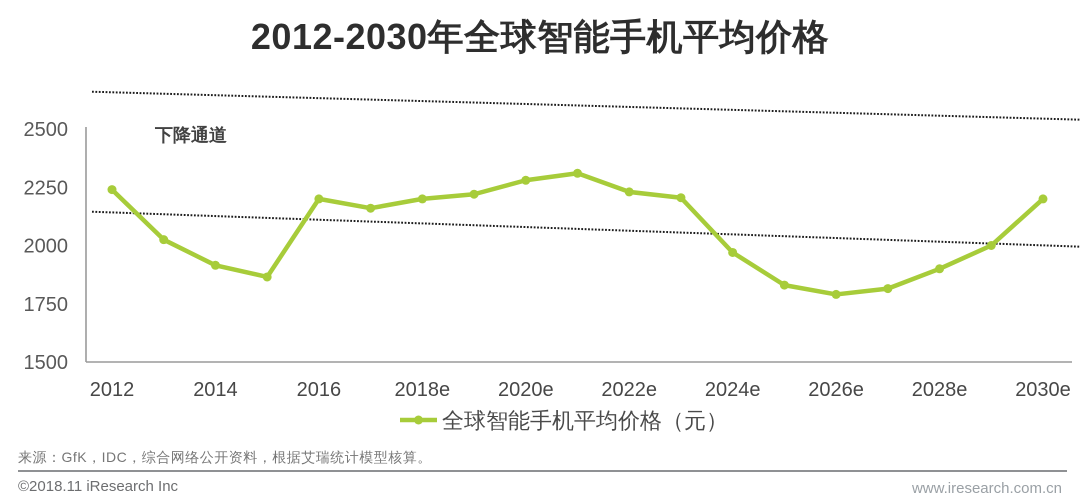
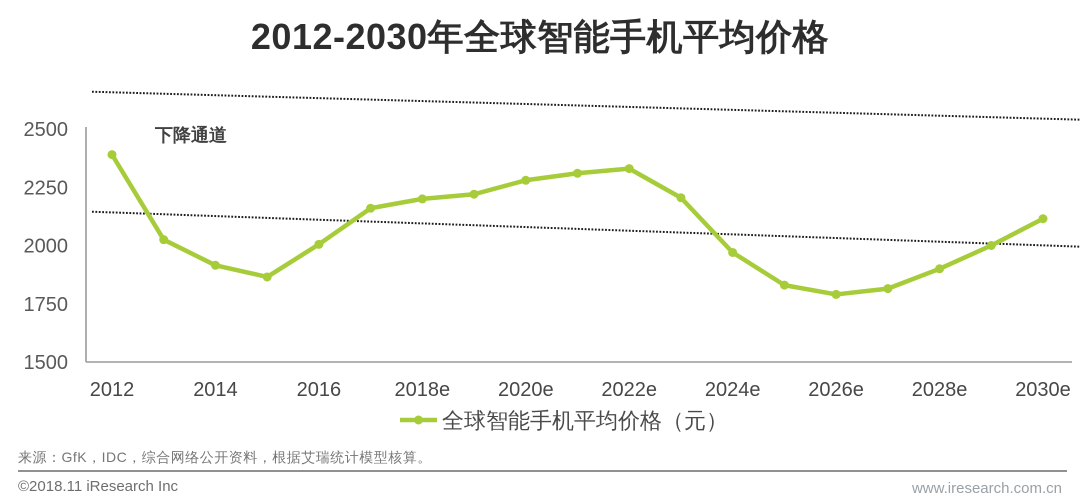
2012: 2240 -> 2390
2016: 2200 -> 2000
2022e: 2230 -> 2330
2030e: 2200 -> 2120
